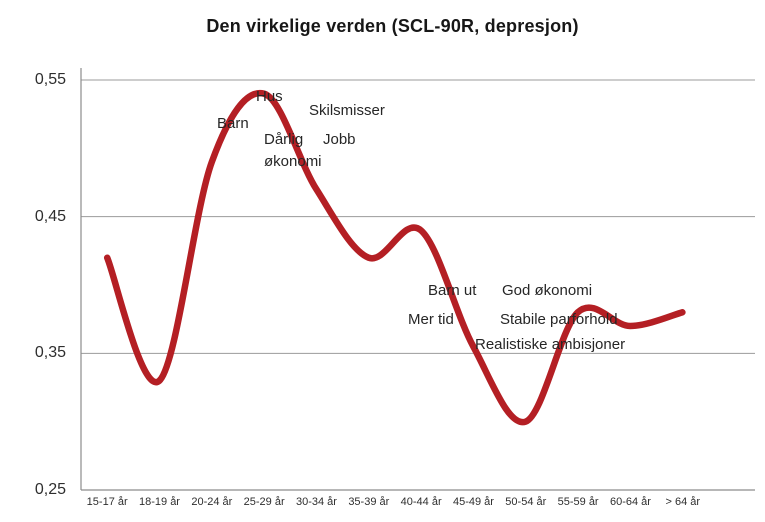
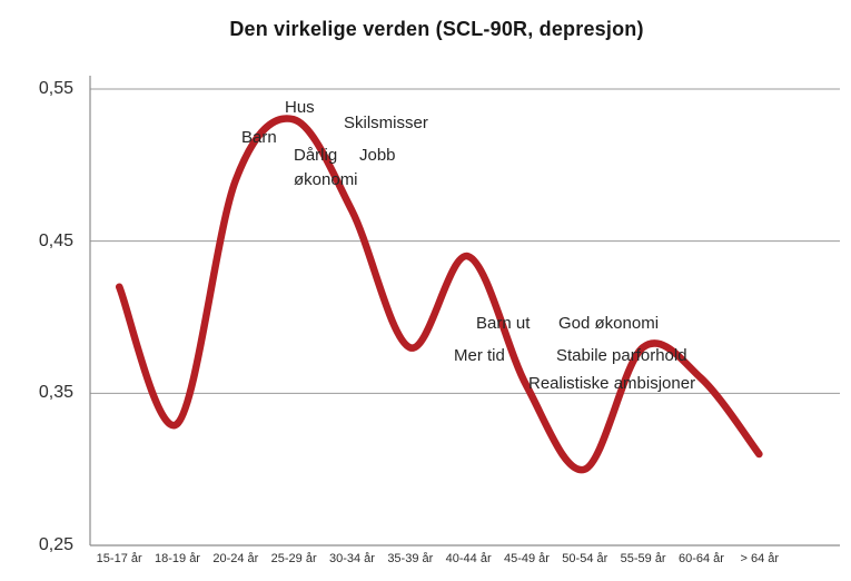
25-29 år: 0,54 -> 0,53
35-39 år: 0,42 -> 0,38
60-64 år: 0,37 -> 0,36
> 64 år: 0,38 -> 0,31
